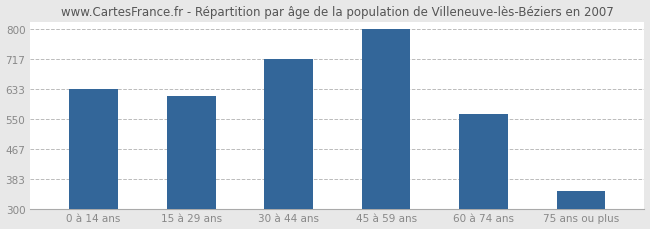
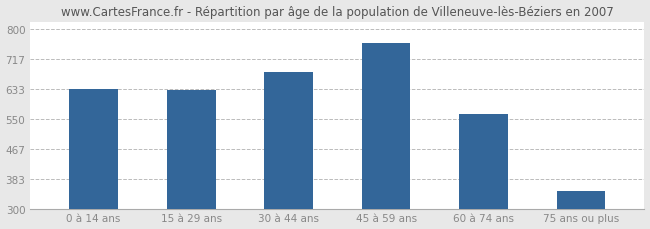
15 à 29 ans: 613 -> 630
30 à 44 ans: 717 -> 680
45 à 59 ans: 800 -> 760
